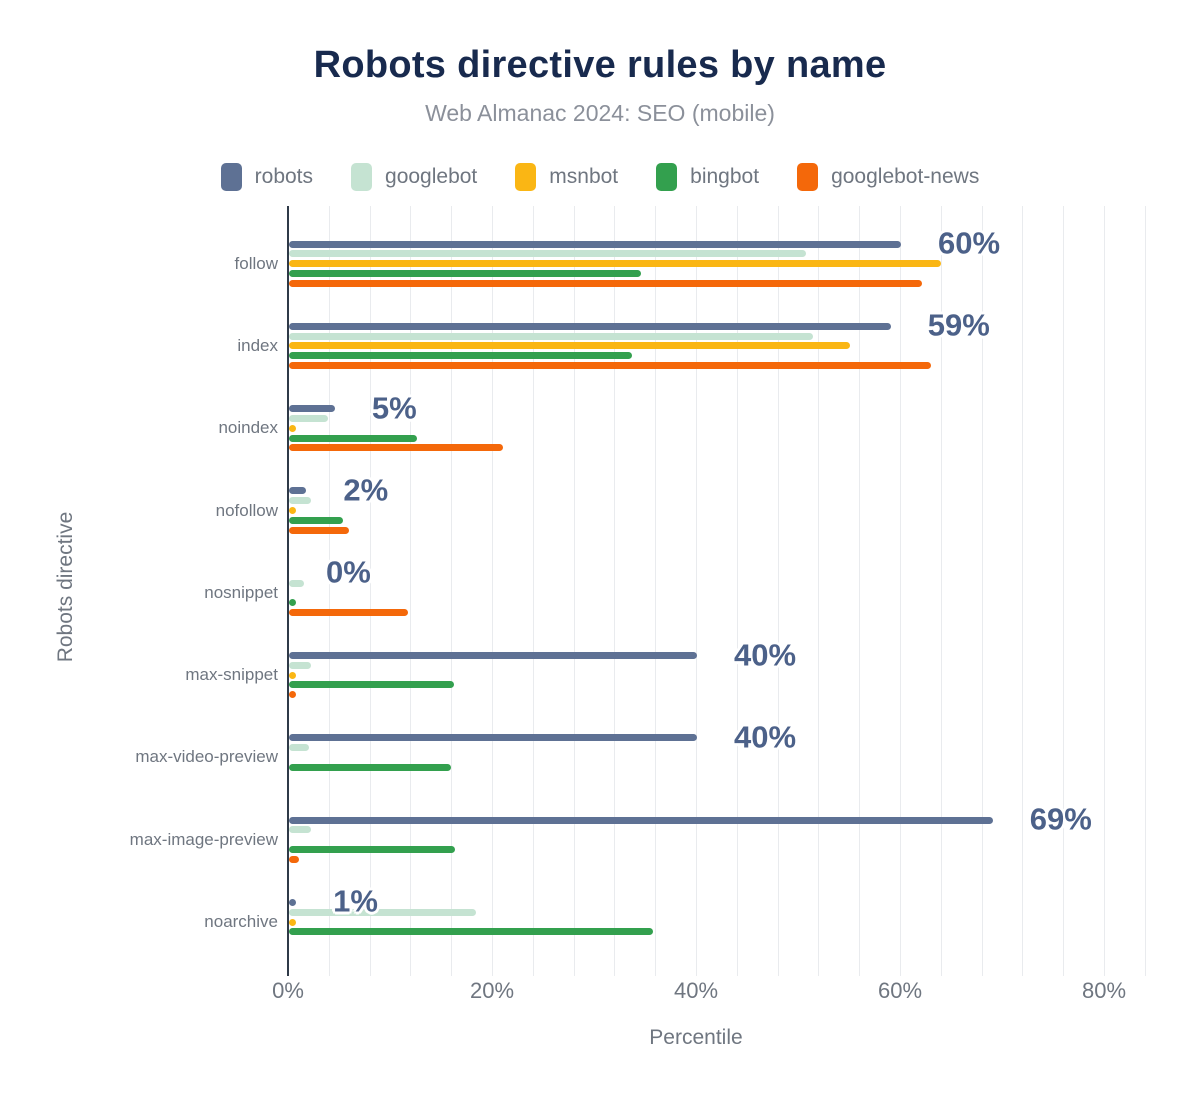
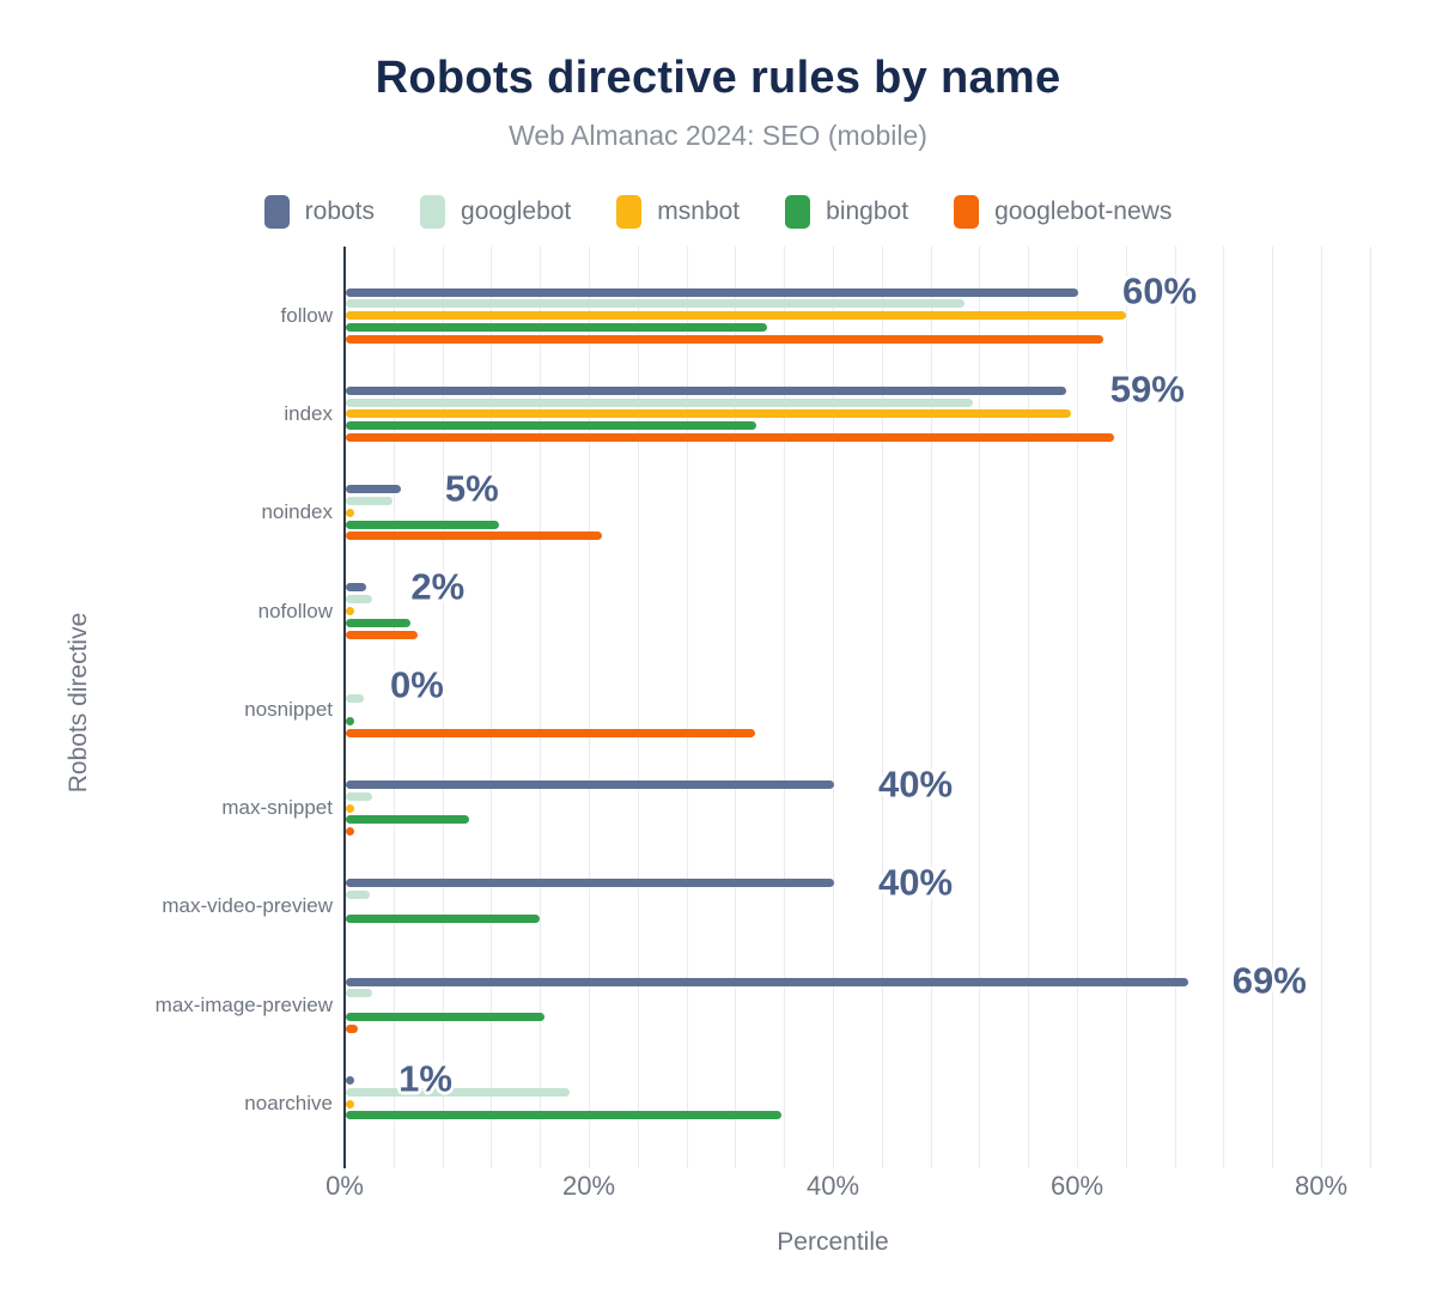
msnbot/index: 55.0% -> 59.4%
googlebot-news/nosnippet: 11.7% -> 33.5%
bingbot/max-snippet: 16.2% -> 10.1%
